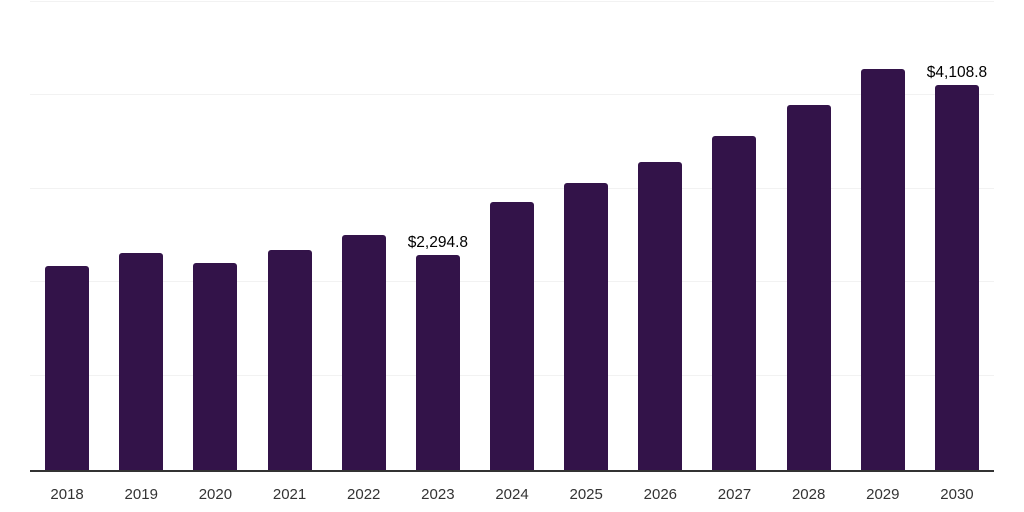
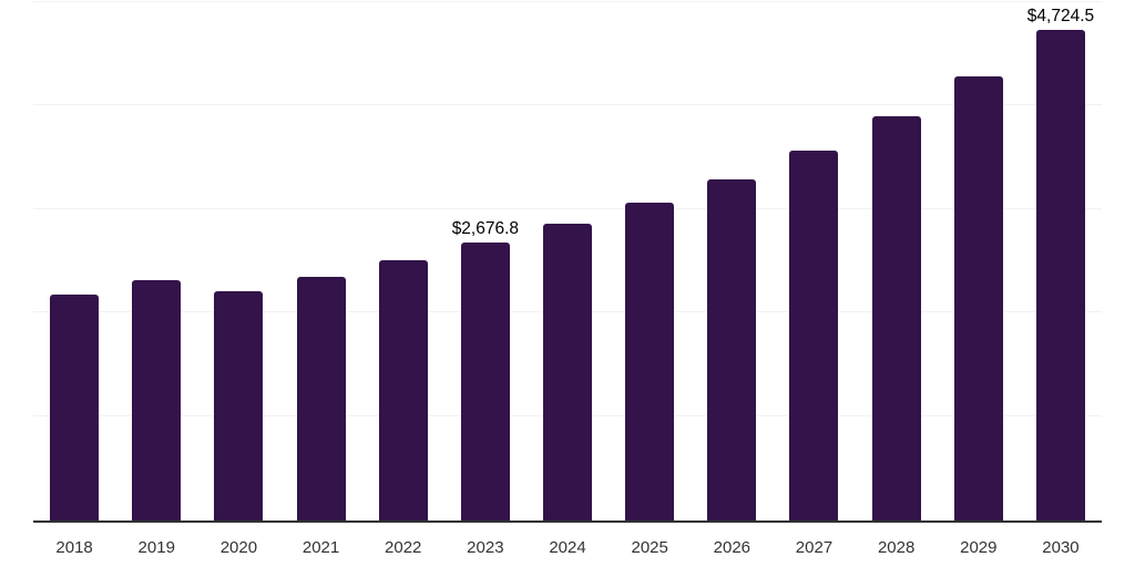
2023: $2,294.8 -> $2,676.8
2030: $4,108.8 -> $4,724.5
